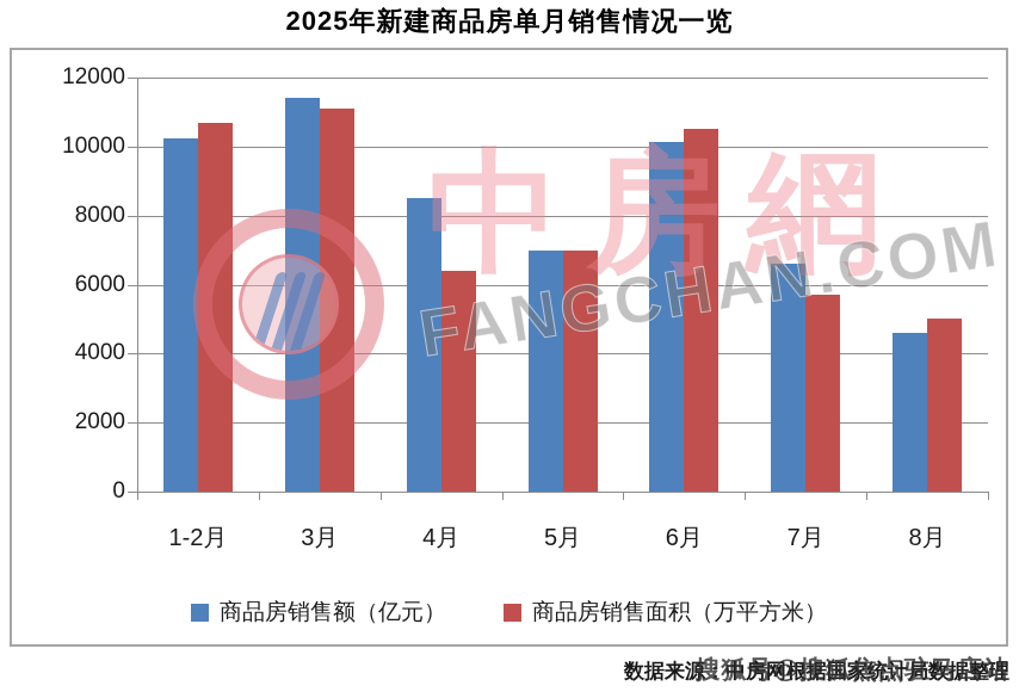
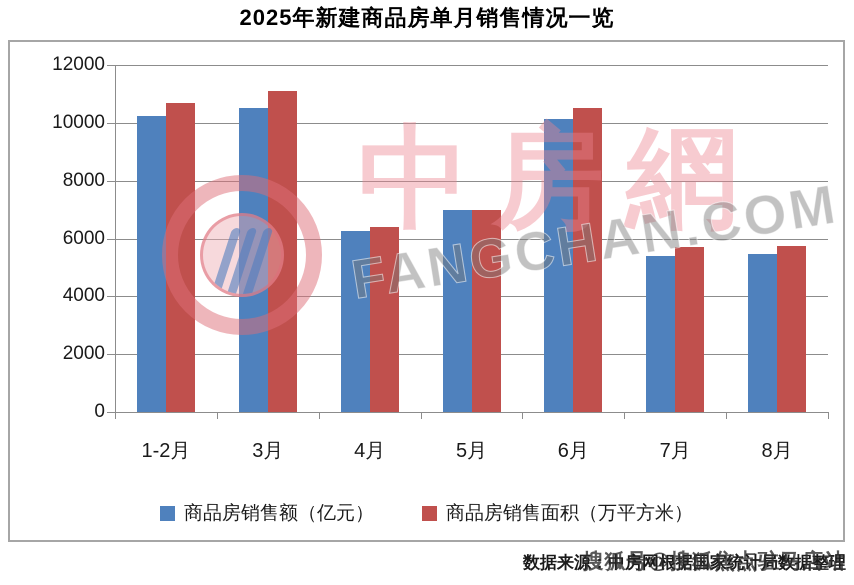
商品房销售额（亿元）/3月: 11400 -> 10500
商品房销售额（亿元）/4月: 8500 -> 6200
商品房销售额（亿元）/7月: 6600 -> 5400
商品房销售额（亿元）/8月: 4600 -> 5400
商品房销售面积（万平方米）/8月: 5000 -> 5800
